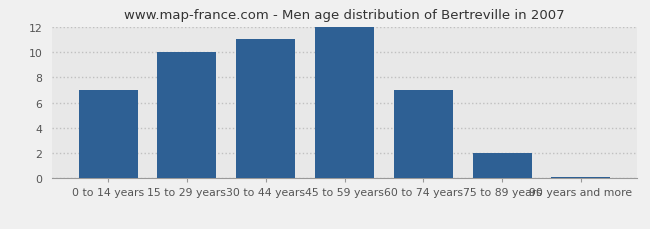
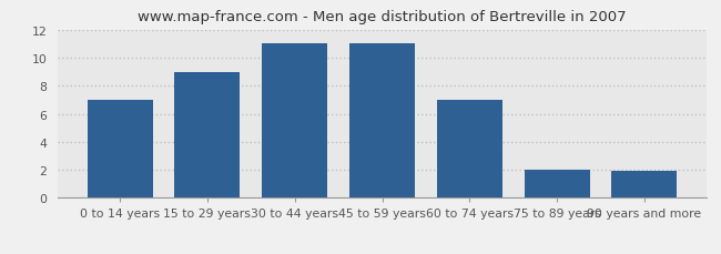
15 to 29 years: 10.0 -> 9.0
45 to 59 years: 12.0 -> 11.0
90 years and more: 0.1 -> 1.9
